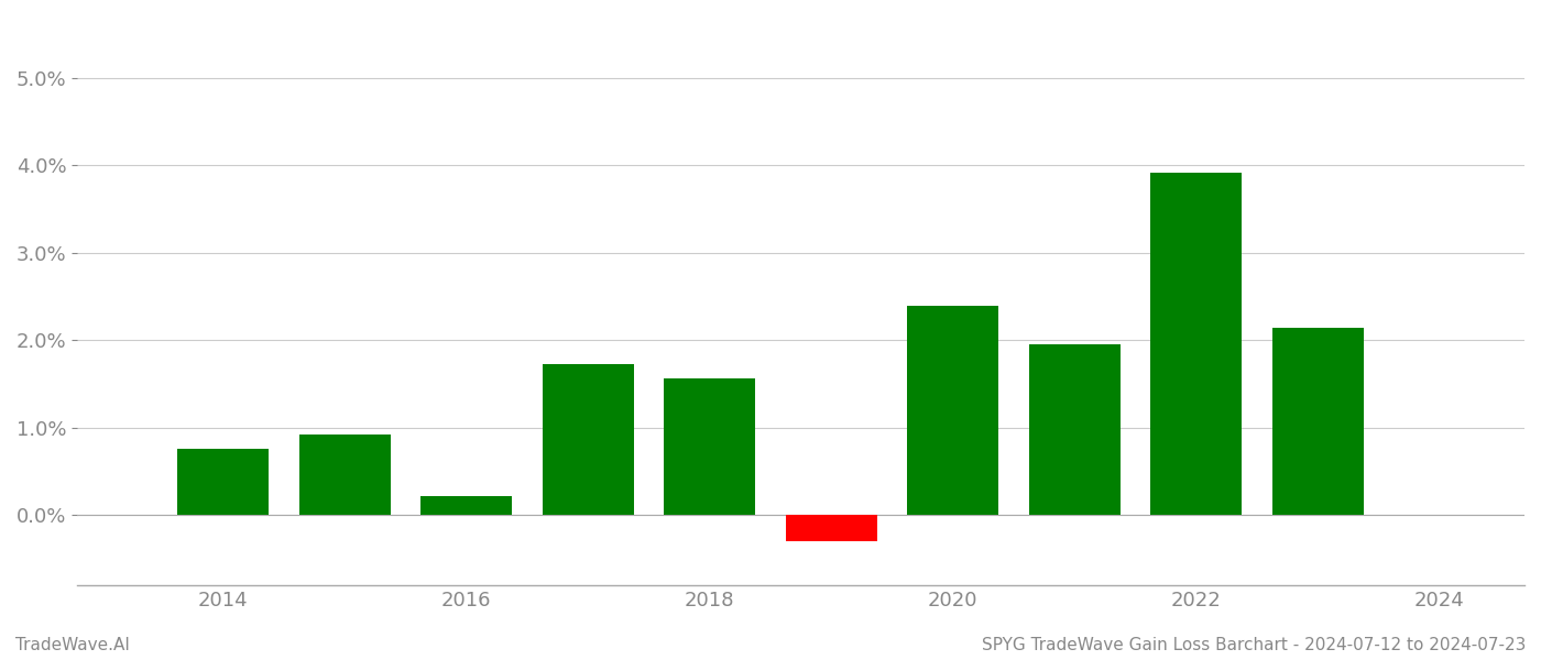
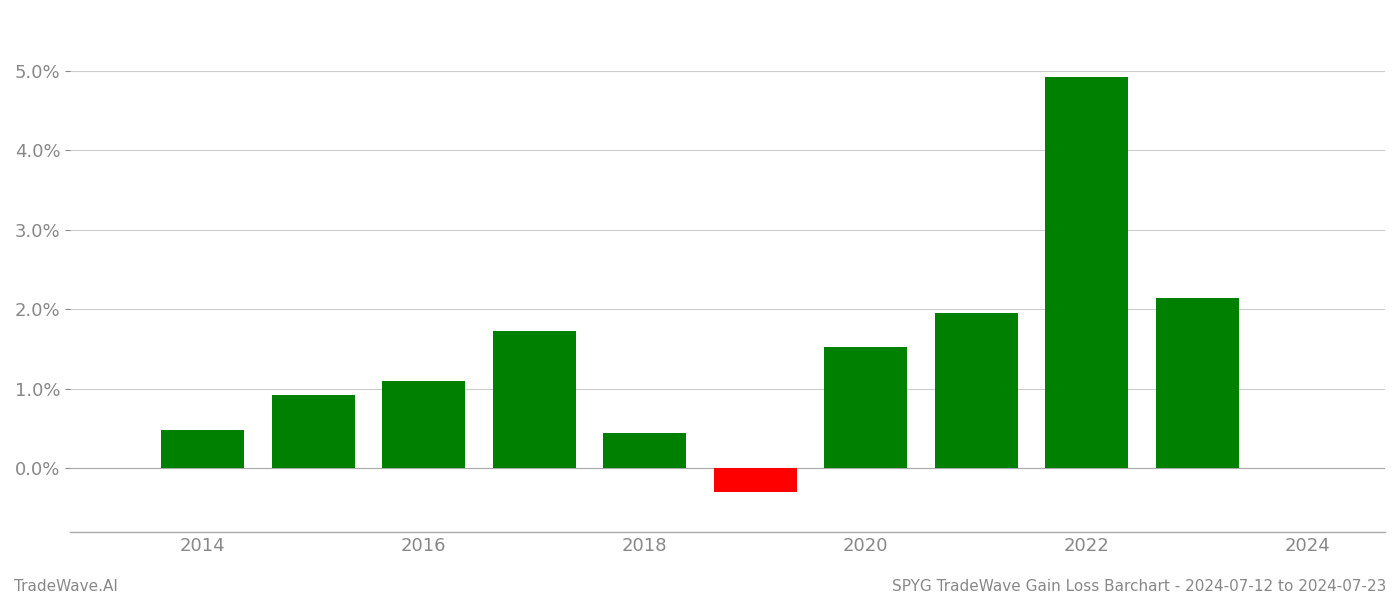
2014: 0.76% -> 0.48%
2016: 0.22% -> 1.10%
2018: 1.56% -> 0.45%
2020: 2.40% -> 1.53%
2022: 3.92% -> 4.92%
